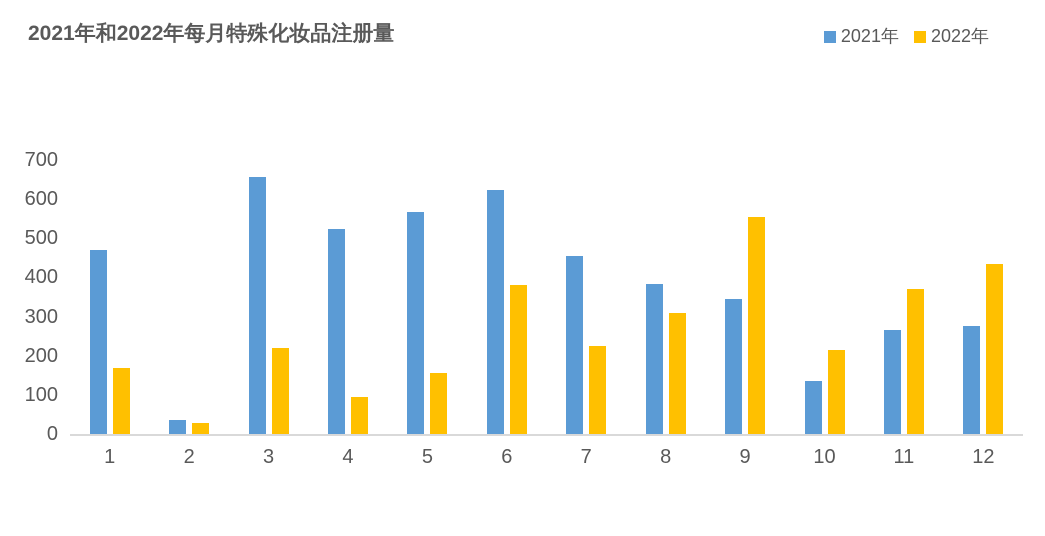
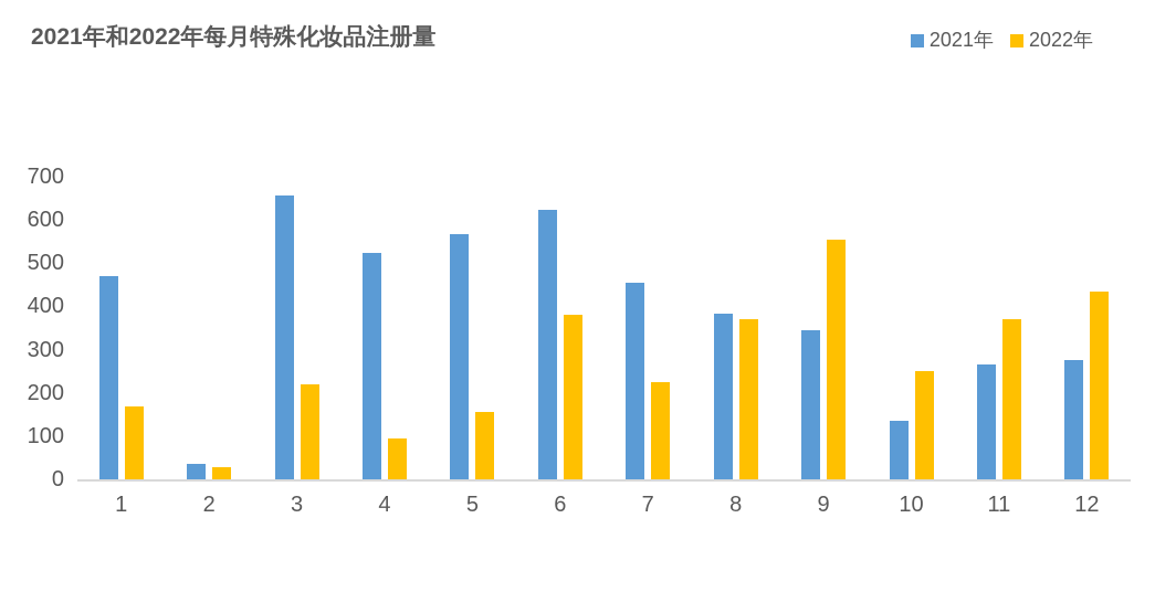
2022年/8: 310 -> 370
2022年/10: 210 -> 250
